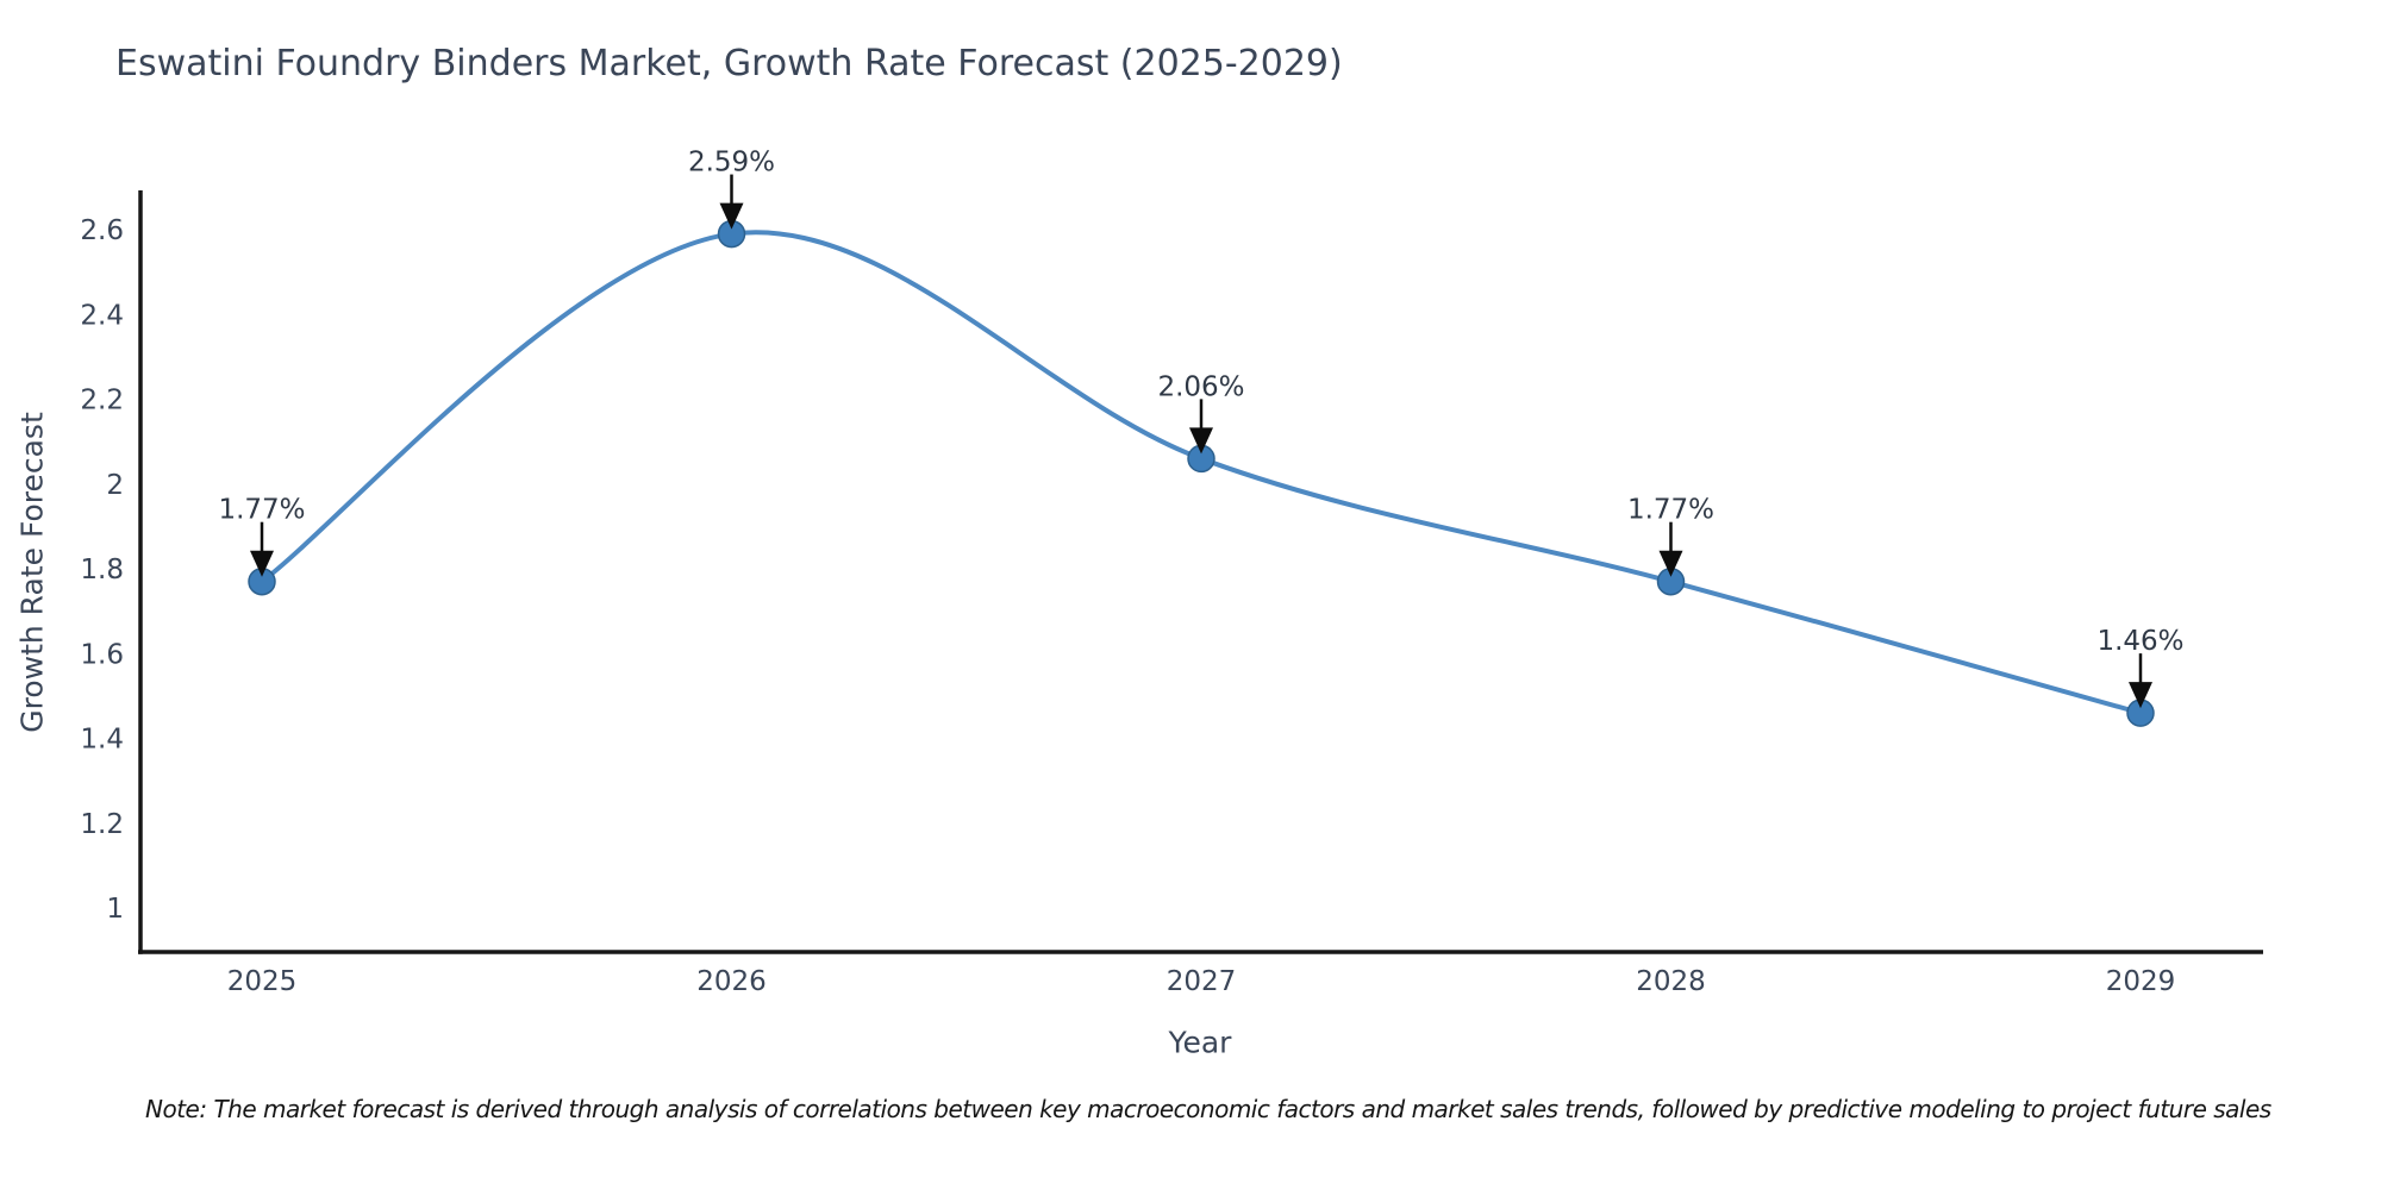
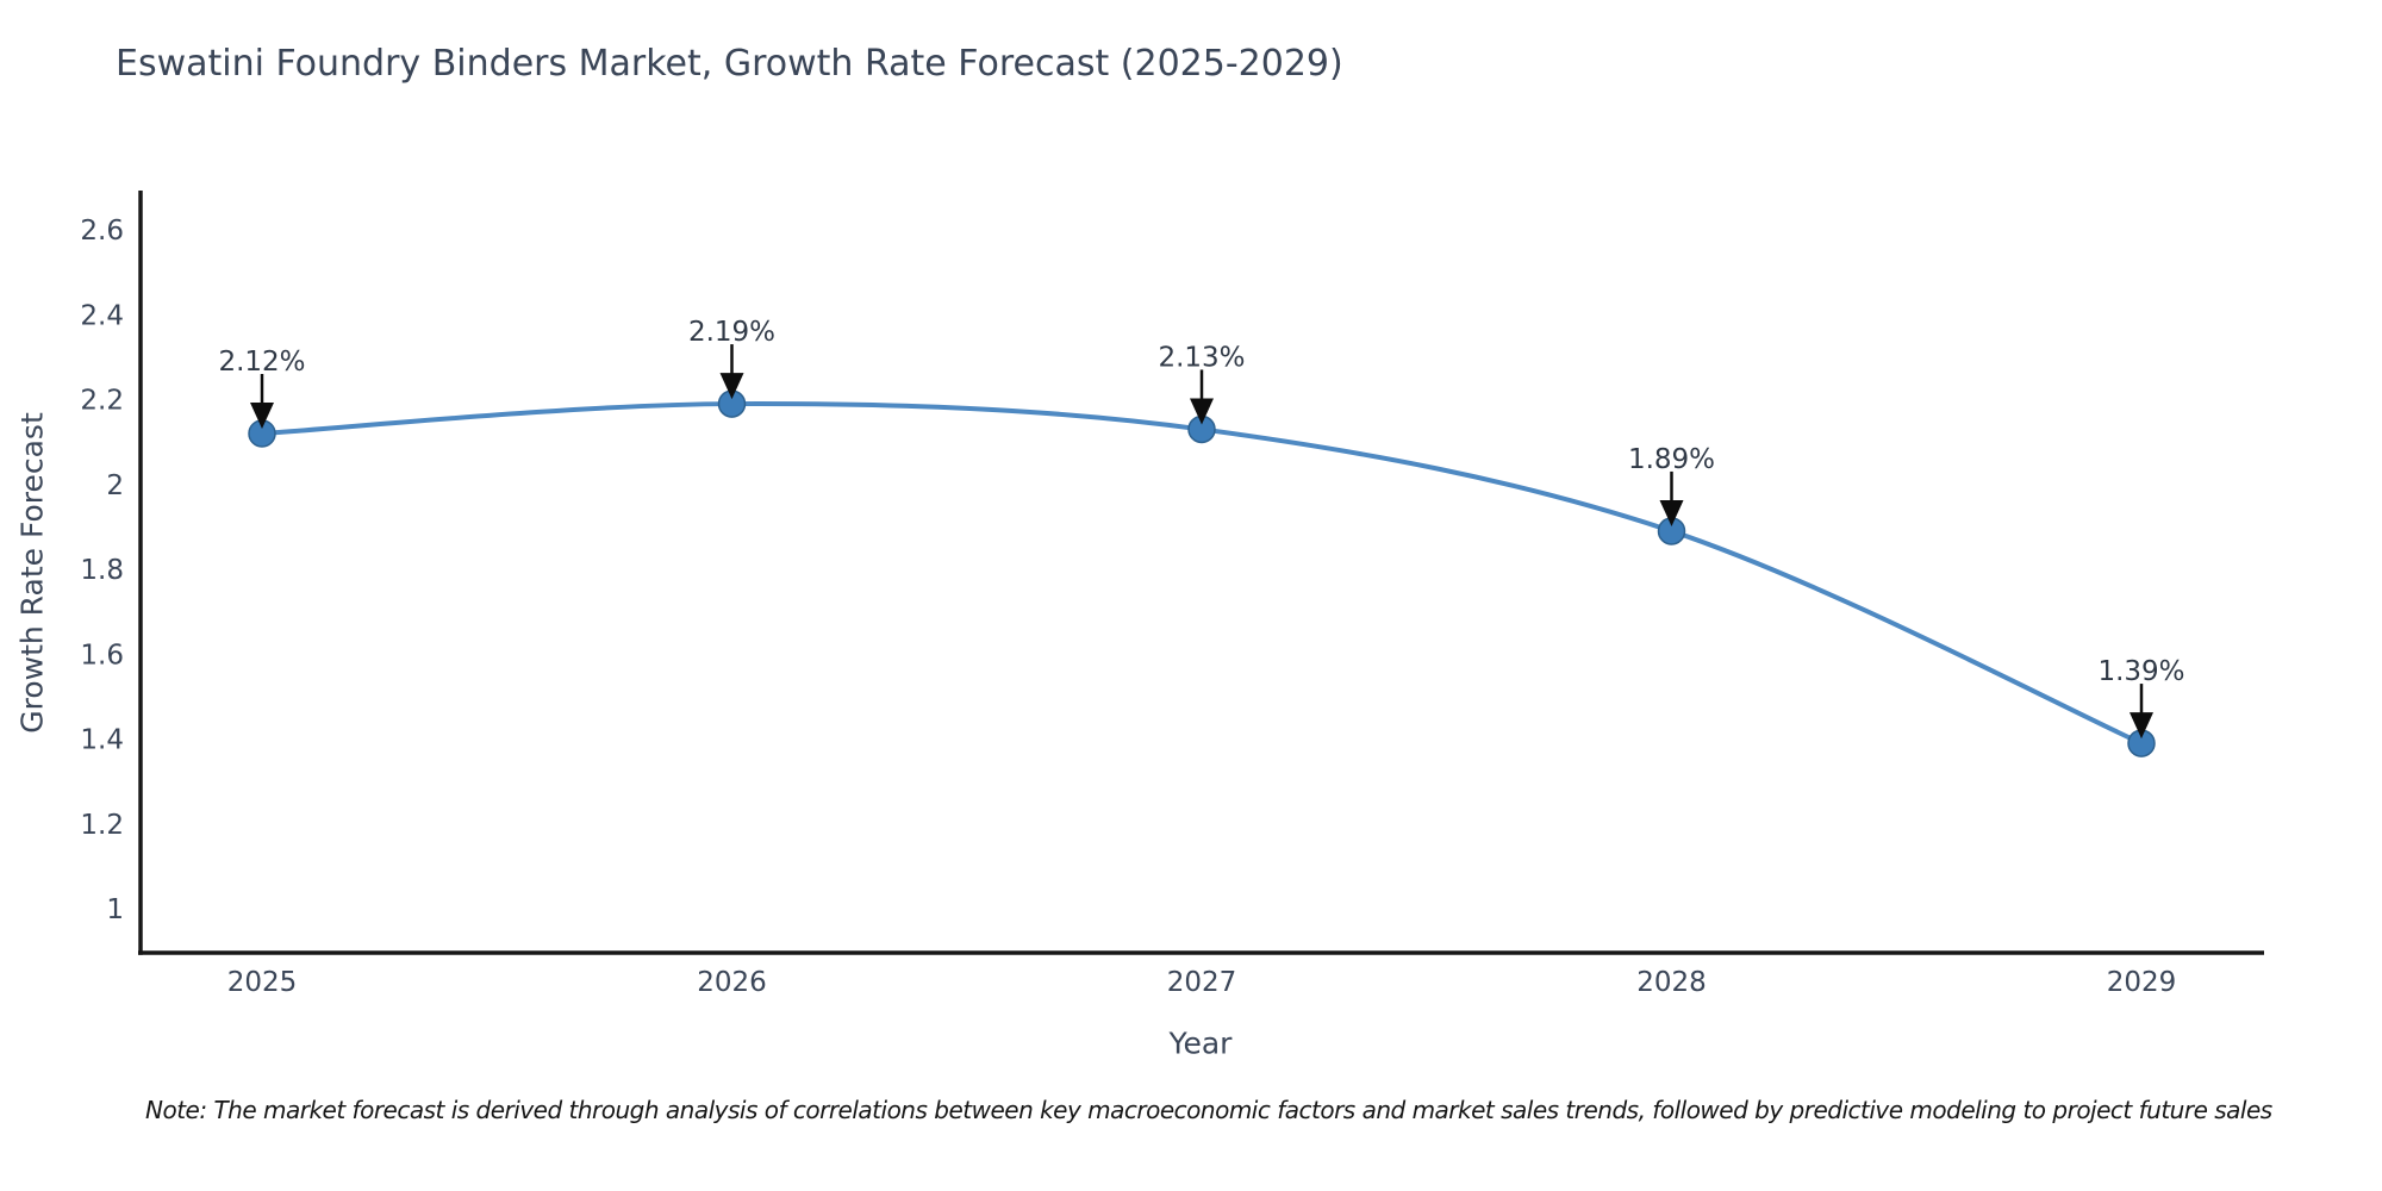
2025: 1.77% -> 2.12%
2026: 2.59% -> 2.19%
2027: 2.06% -> 2.13%
2028: 1.77% -> 1.89%
2029: 1.46% -> 1.39%
